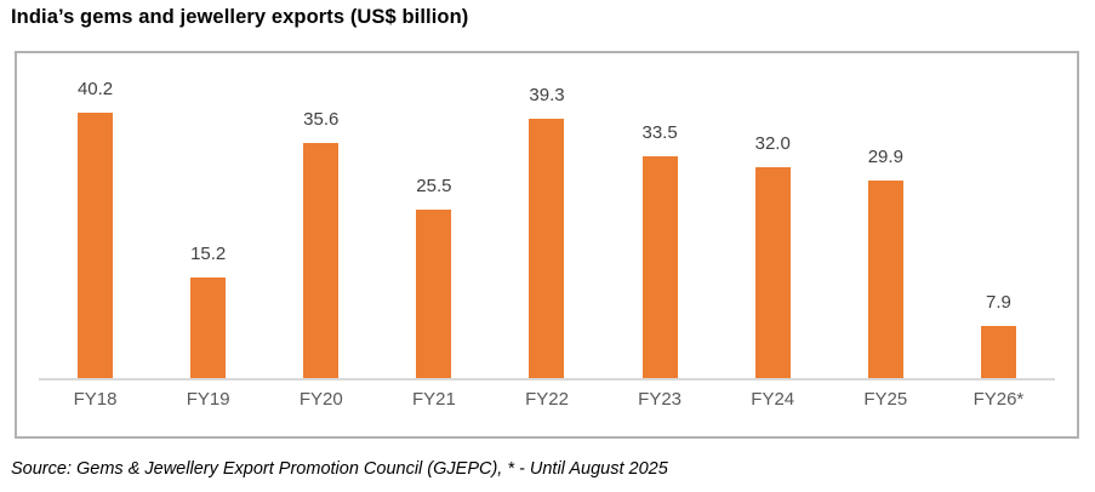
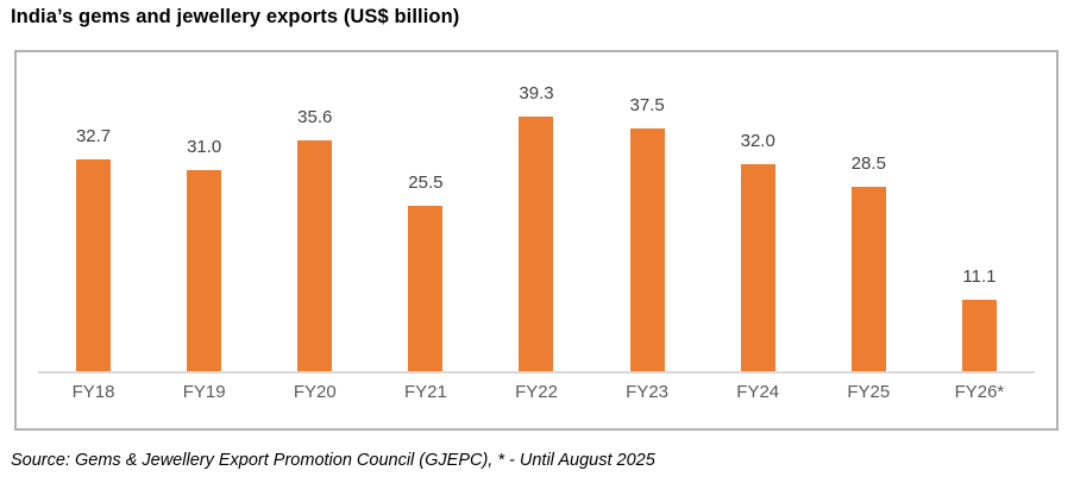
FY18: 40.2 -> 32.7
FY19: 15.2 -> 31.0
FY23: 33.5 -> 37.5
FY25: 29.9 -> 28.5
FY26*: 7.9 -> 11.1
